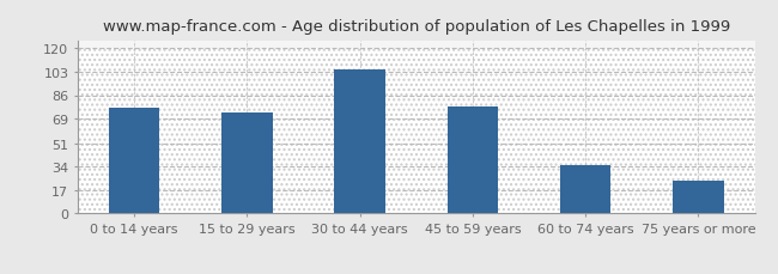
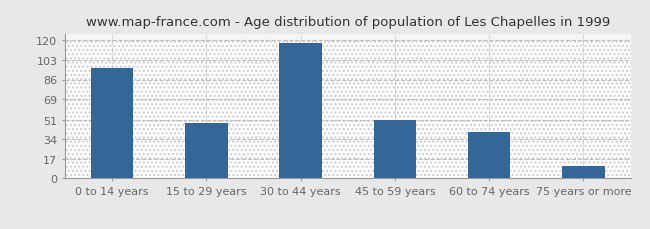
0 to 14 years: 77 -> 96
15 to 29 years: 73 -> 48
30 to 44 years: 105 -> 118
45 to 59 years: 78 -> 51
60 to 74 years: 35 -> 40
75 years or more: 24 -> 11
